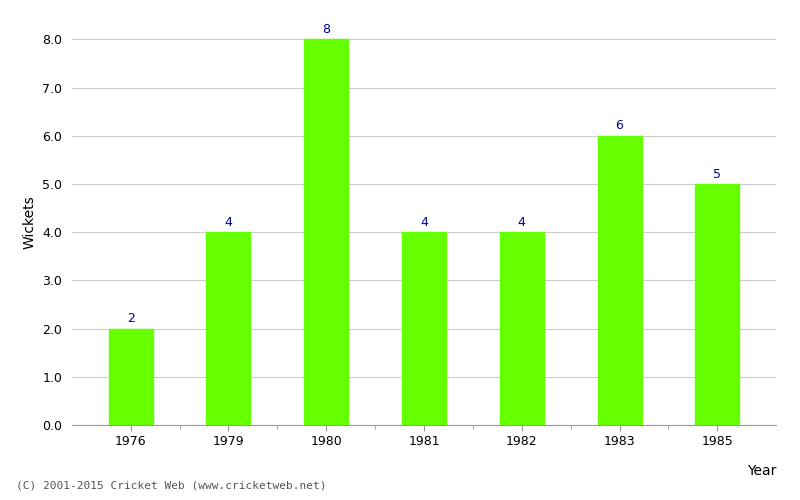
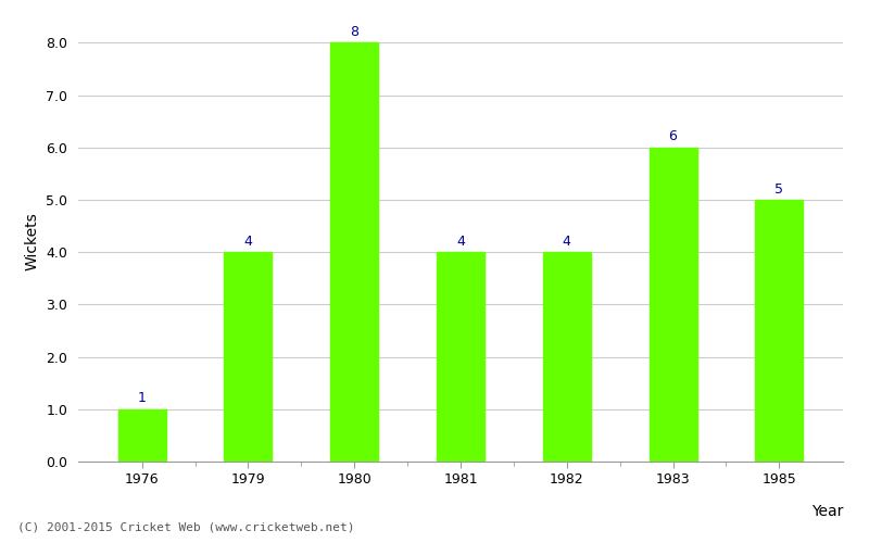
1976: 2 -> 1
